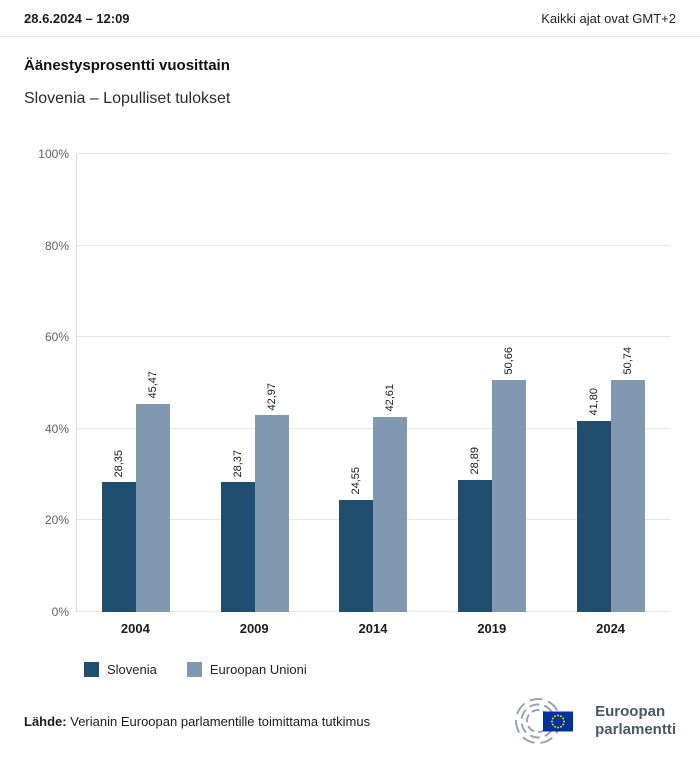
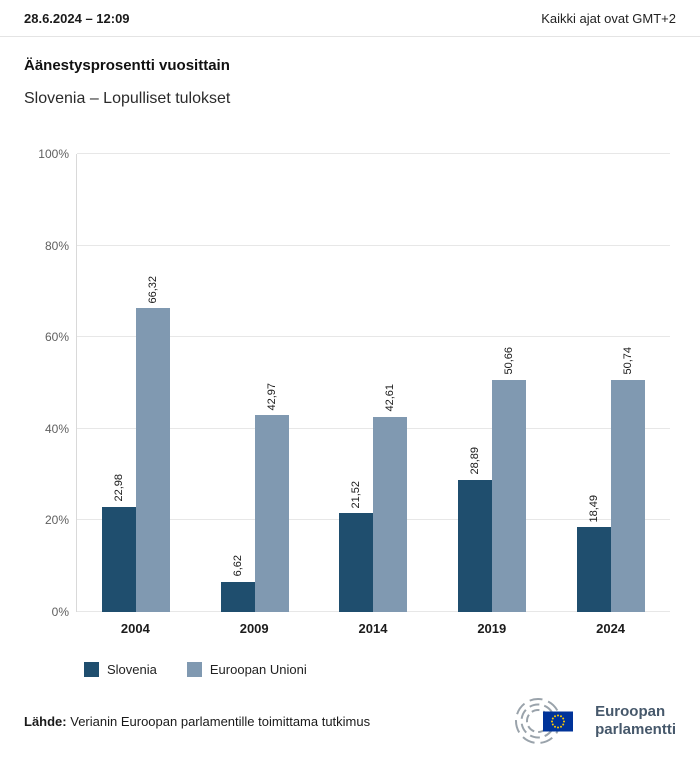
Slovenia/2004: 28,35 -> 22,98
Euroopan Unioni/2004: 45,47 -> 66,32
Slovenia/2009: 28,37 -> 6,62
Slovenia/2014: 24,55 -> 21,52
Slovenia/2024: 41,80 -> 18,49
